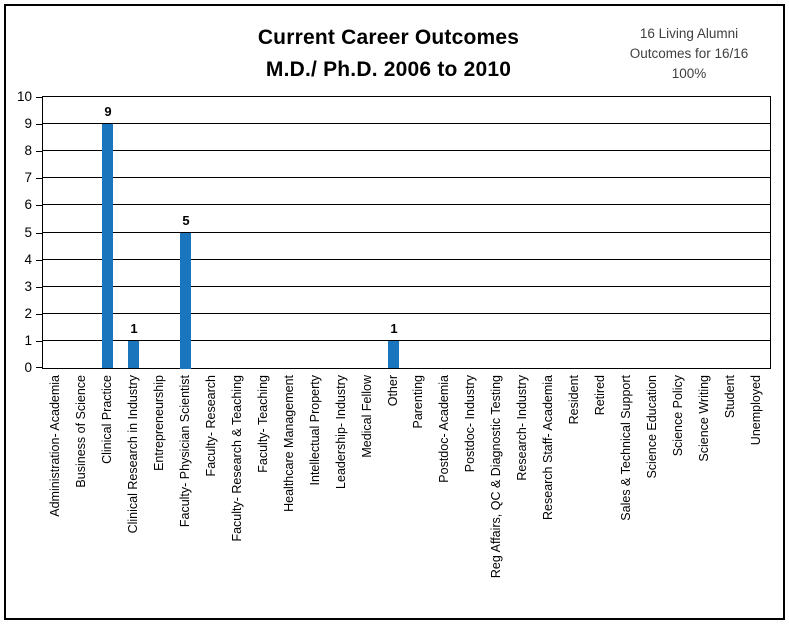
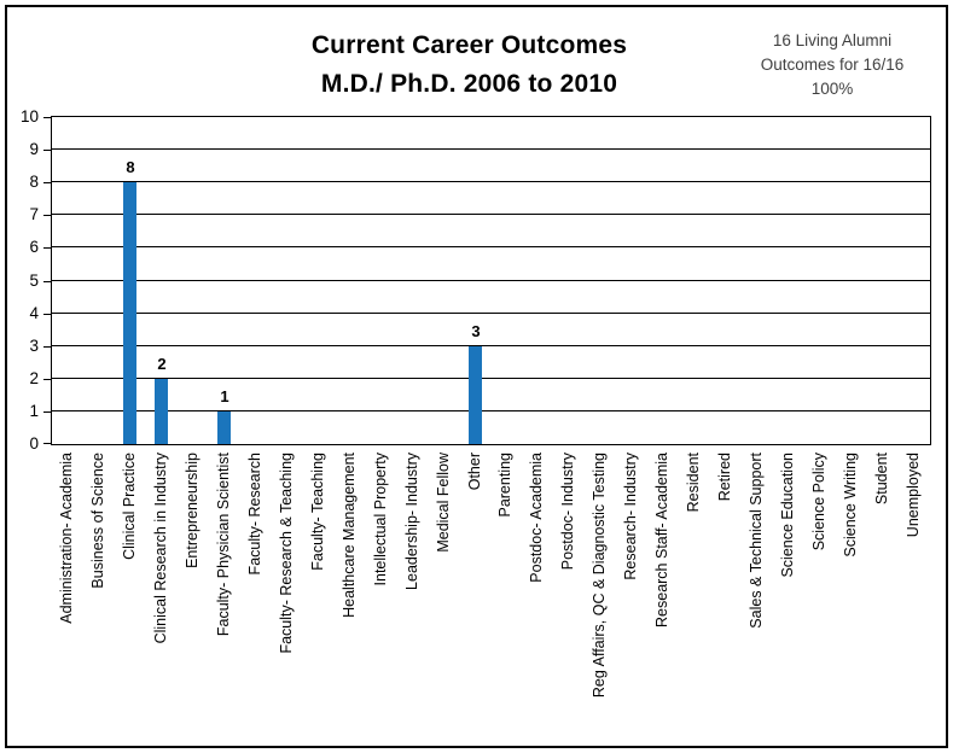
Clinical Practice: 9 -> 8
Clinical Research in Industry: 1 -> 2
Faculty- Physician Scientist: 5 -> 1
Other: 1 -> 3
